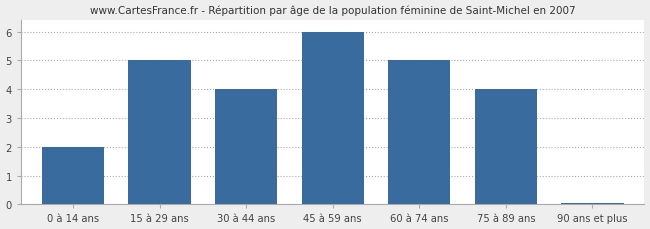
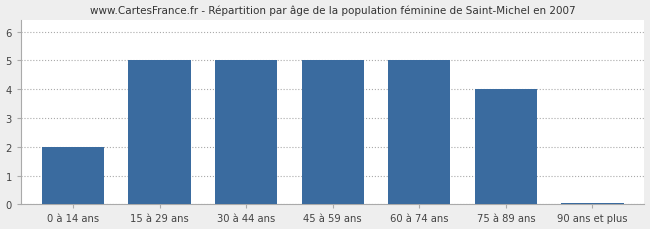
30 à 44 ans: 4.00 -> 5.00
45 à 59 ans: 6.00 -> 5.00
